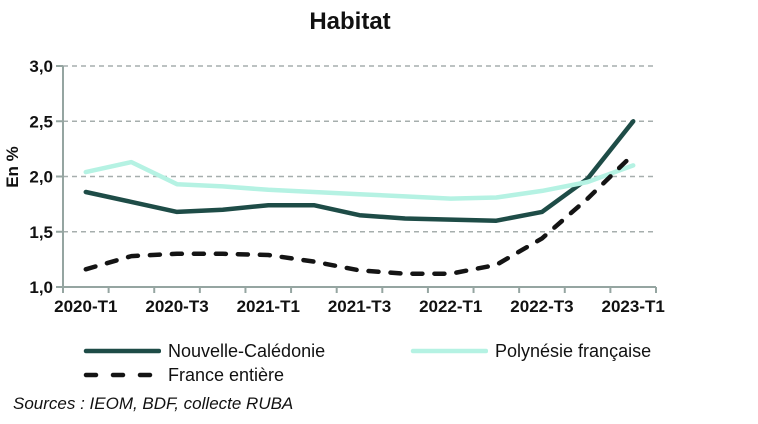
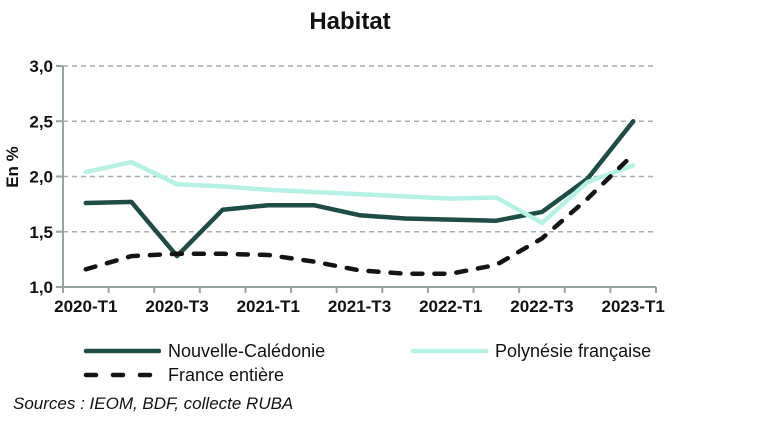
Nouvelle-Calédonie/2020-T1: 1,86 -> 1,76
Nouvelle-Calédonie/2020-T3: 1,68 -> 1,28
Polynésie française/2022-T3: 1,87 -> 1,58
